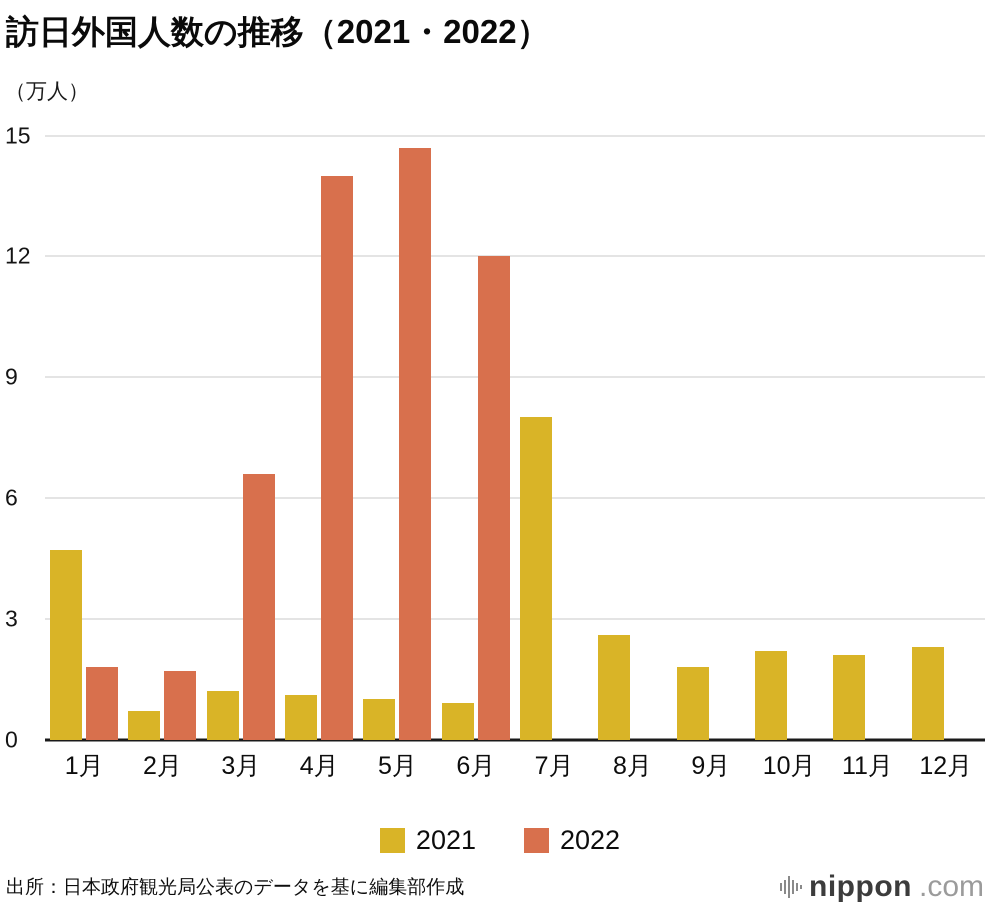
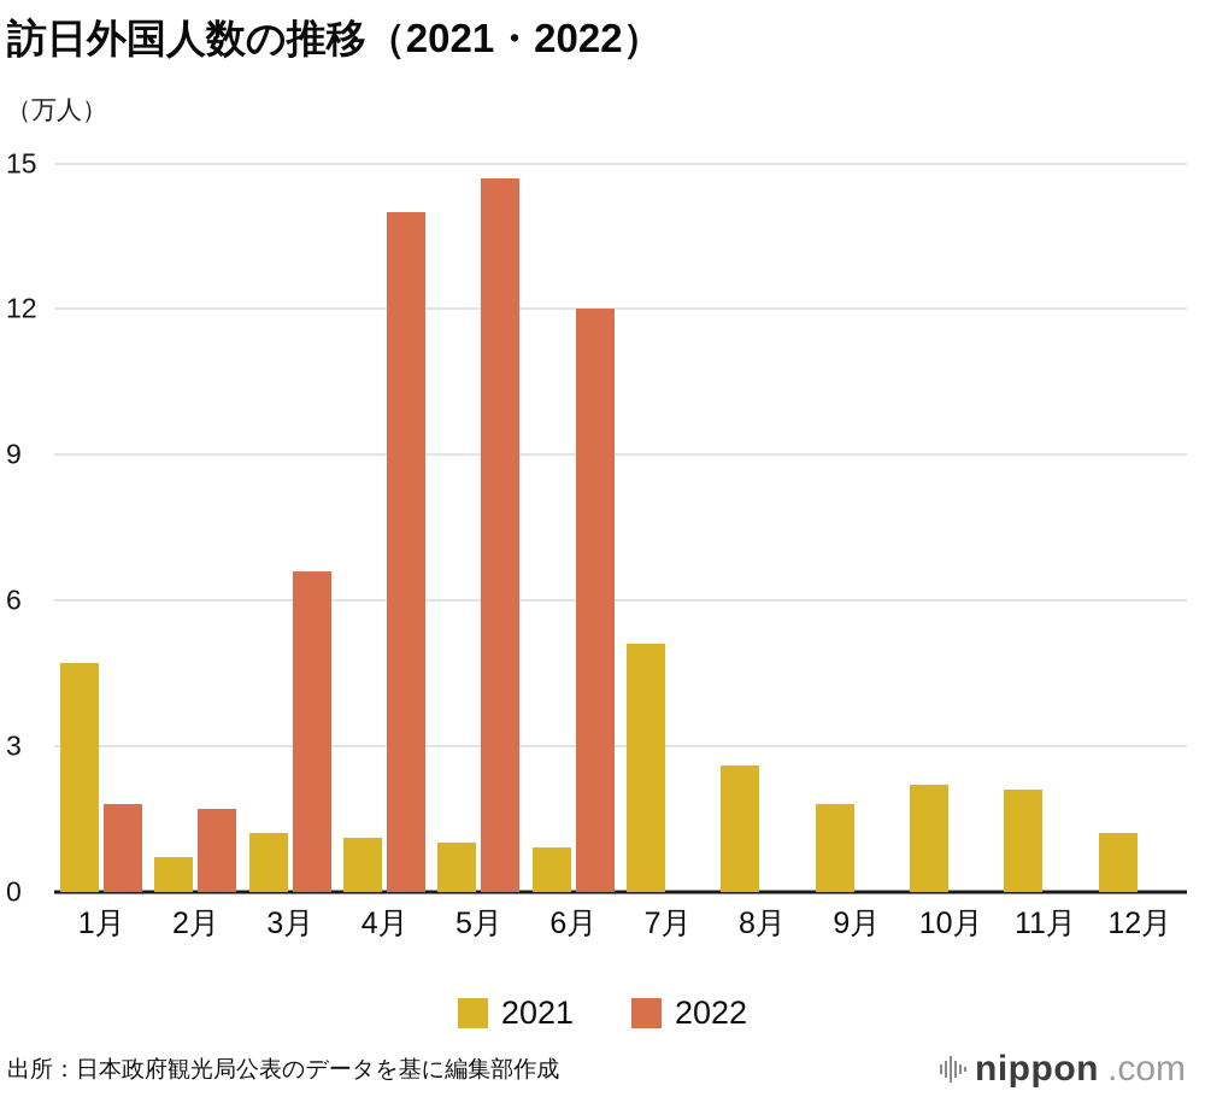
2021/7月: 8.0 -> 5.1
2021/12月: 2.3 -> 1.2
